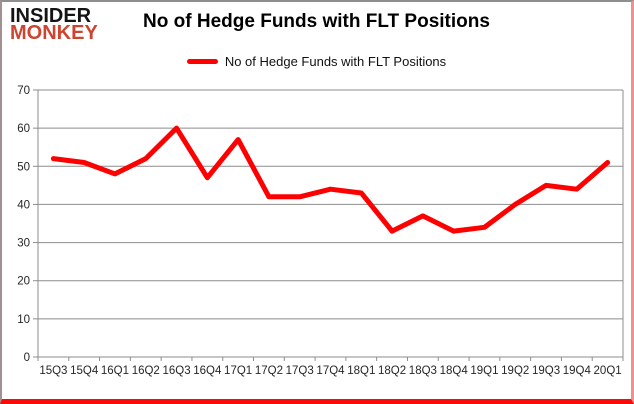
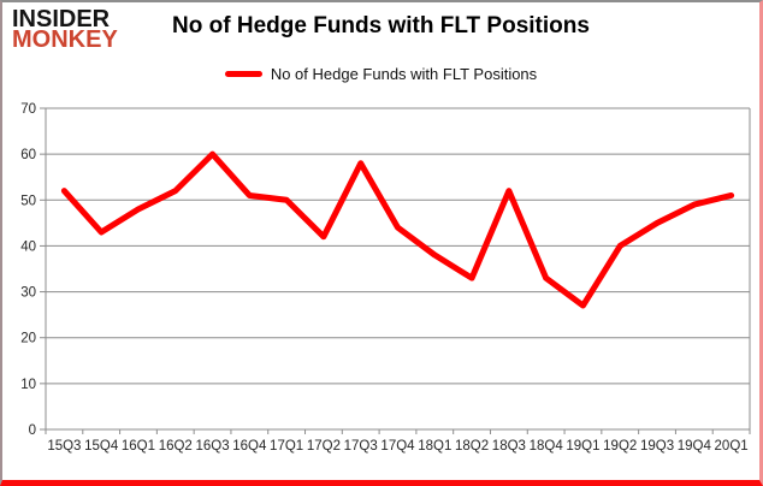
15Q4: 51 -> 43
16Q4: 47 -> 51
17Q1: 57 -> 50
17Q3: 42 -> 58
18Q1: 43 -> 38
18Q3: 37 -> 52
19Q1: 34 -> 27
19Q4: 44 -> 49
